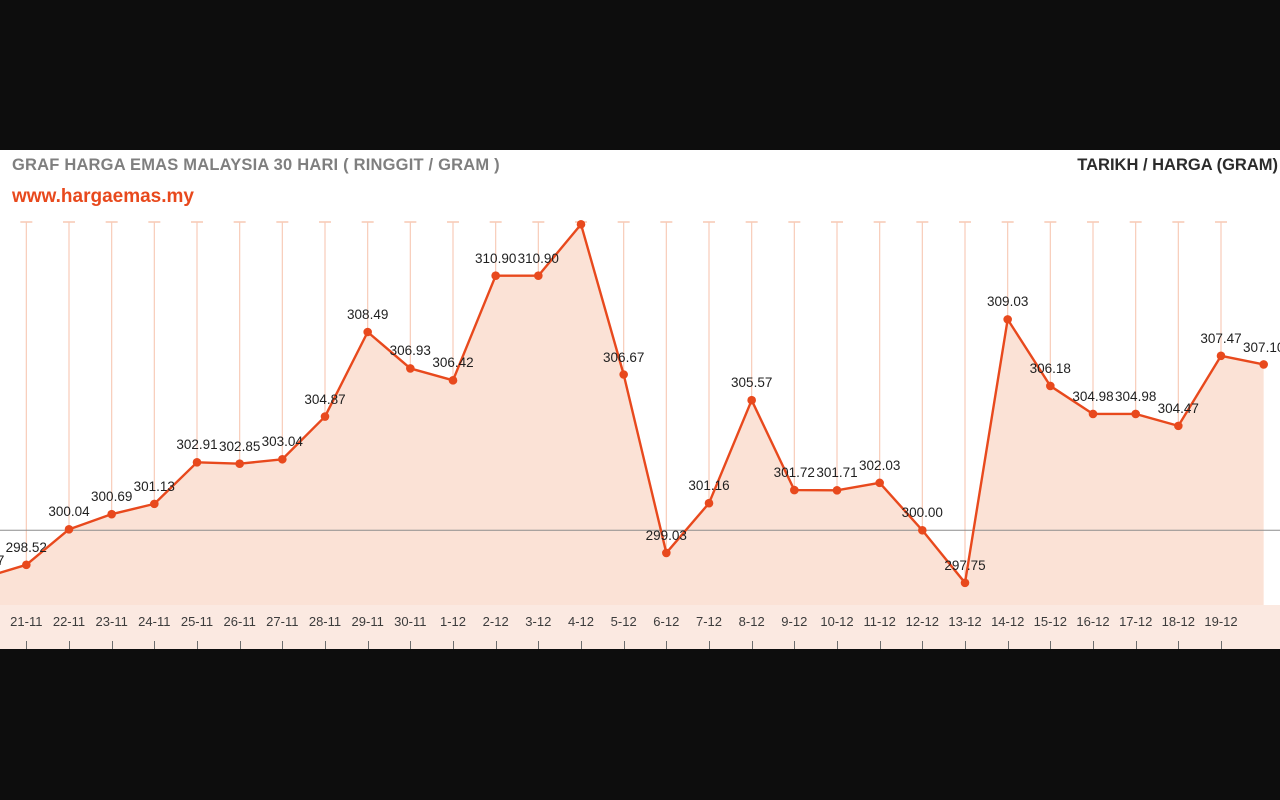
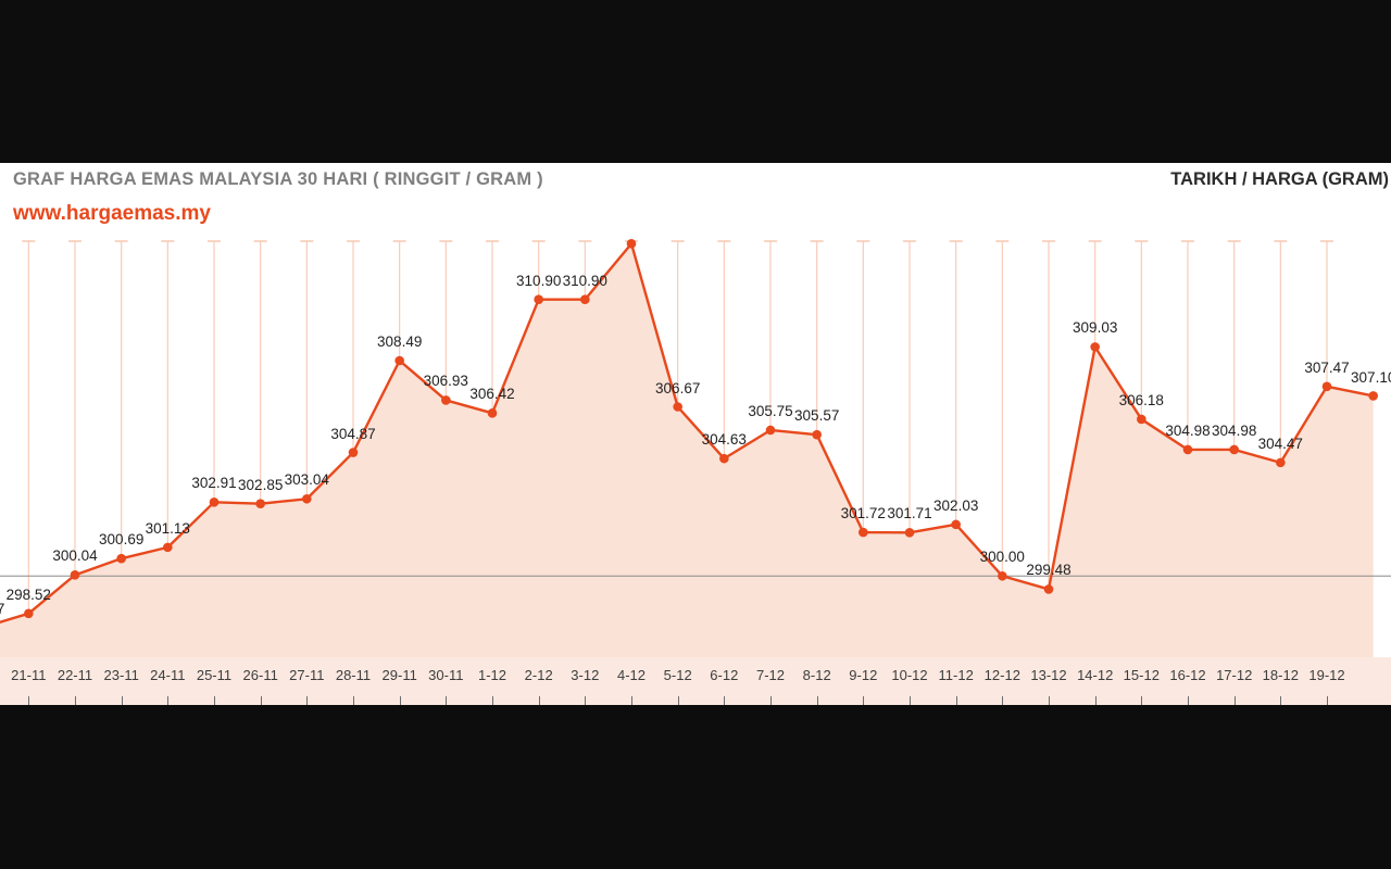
6-12: 299.03 -> 304.63
7-12: 301.16 -> 305.75
13-12: 297.75 -> 299.48
